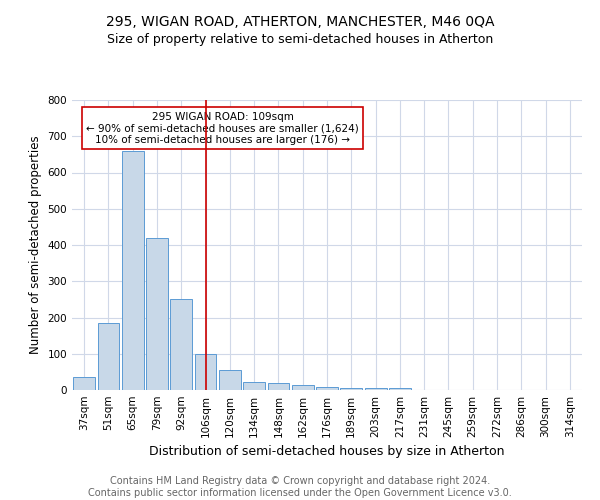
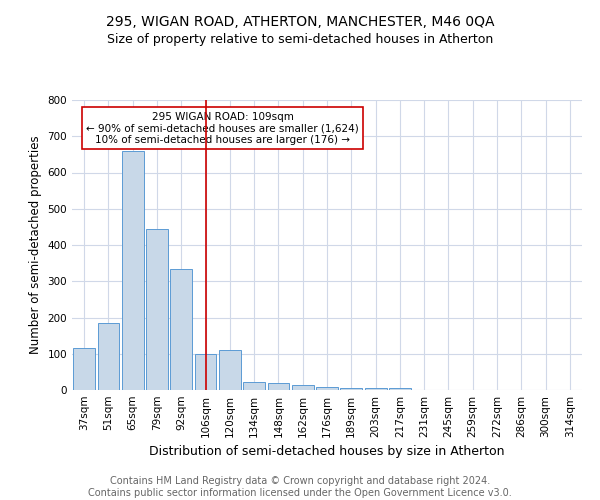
37sqm: 35 -> 115
79sqm: 420 -> 445
92sqm: 250 -> 335
120sqm: 55 -> 110
